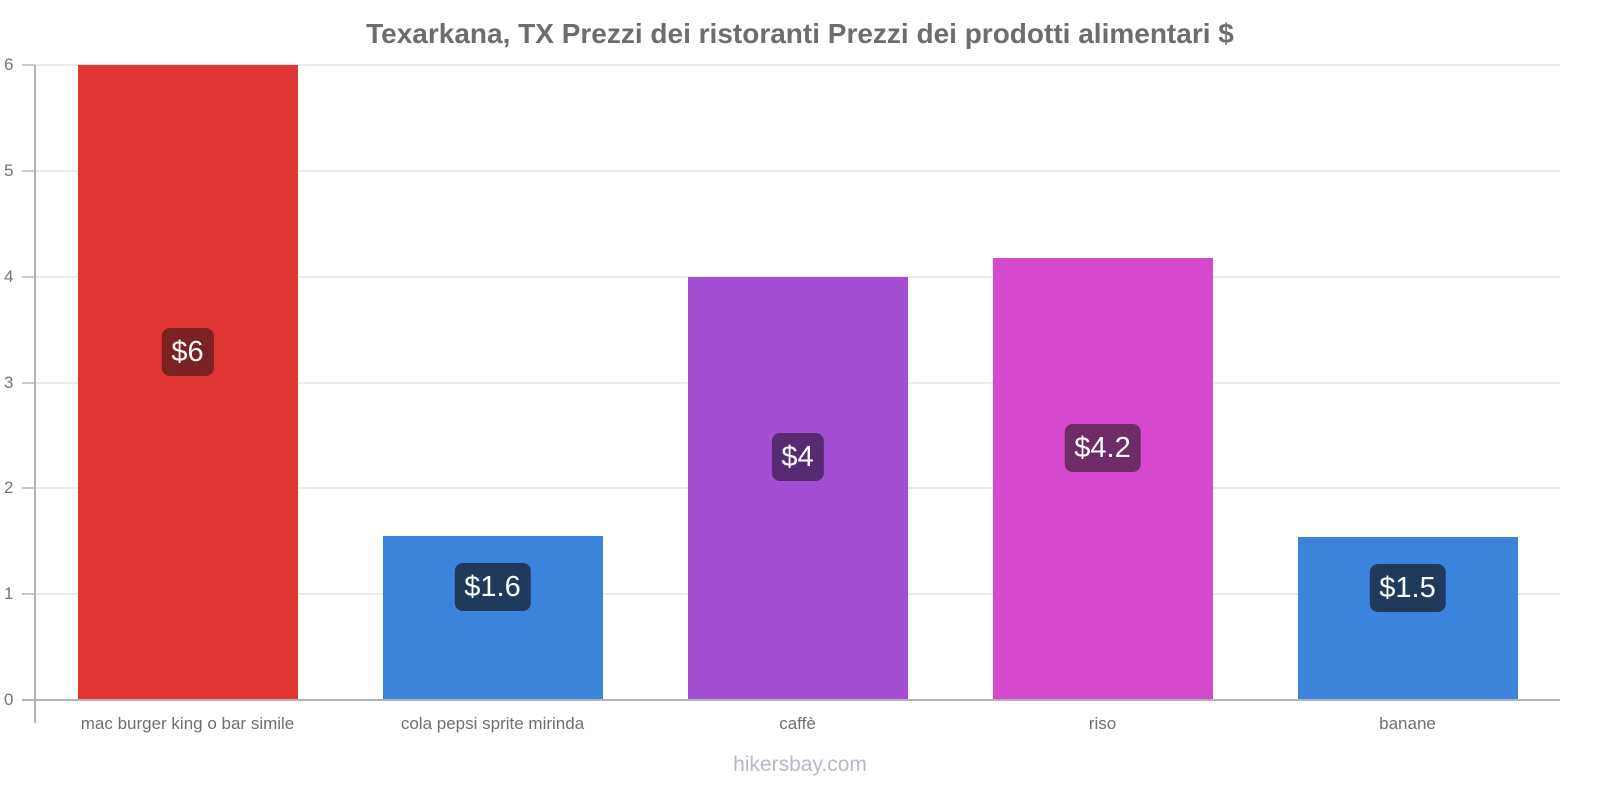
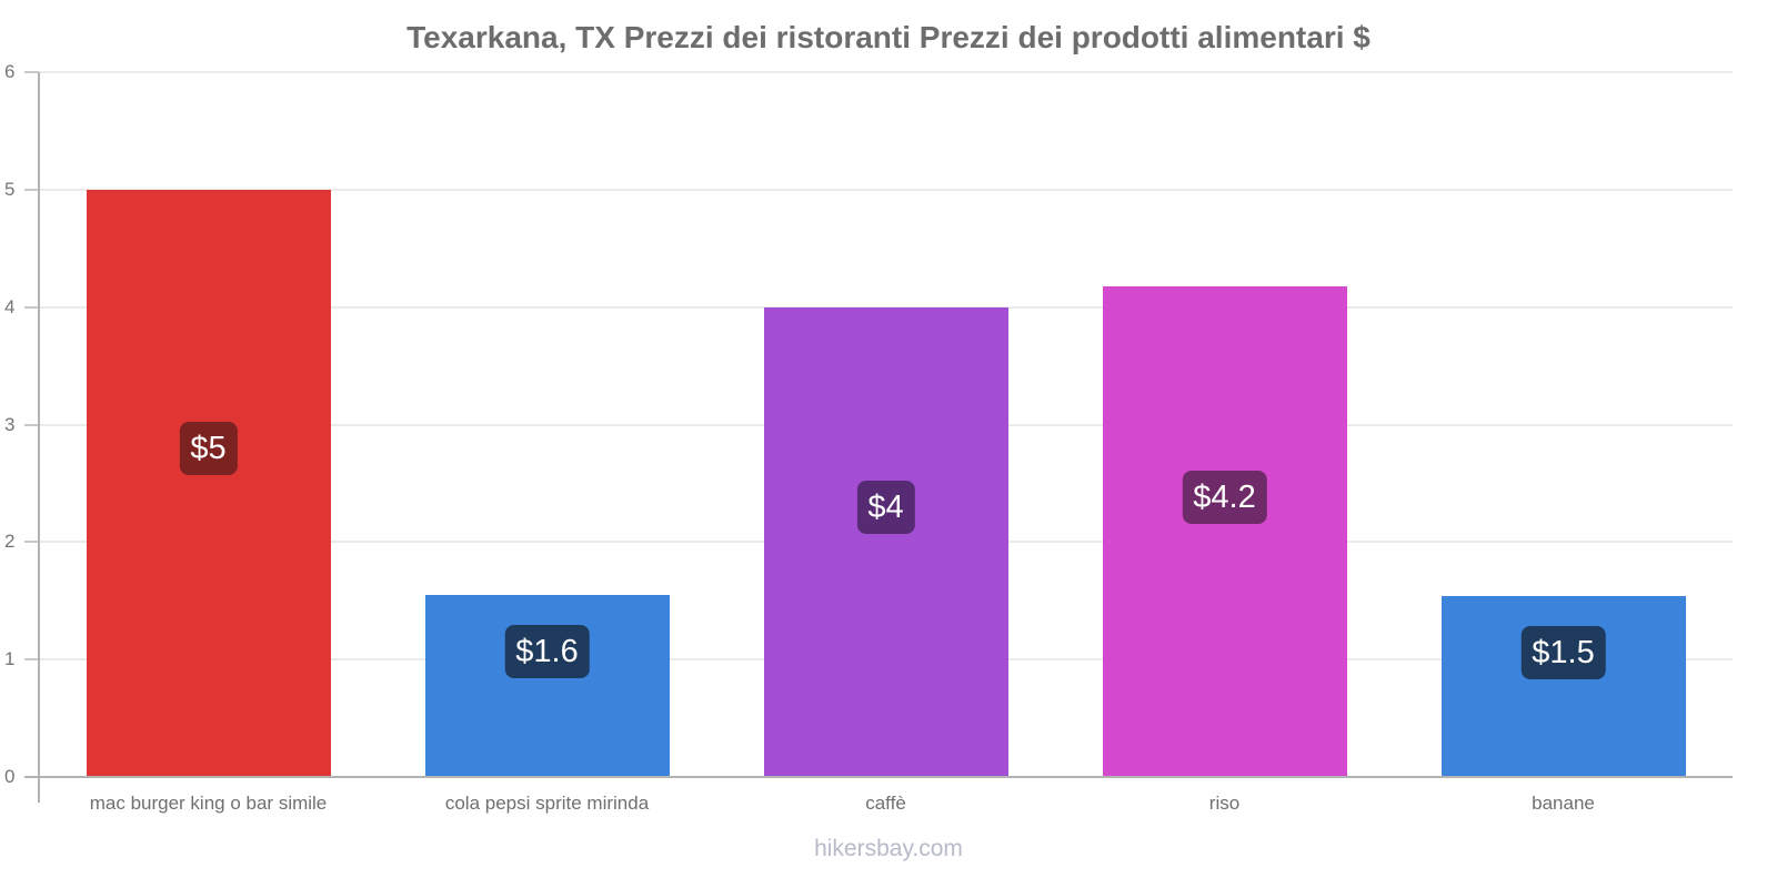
mac burger king o bar simile: $6 -> $5
